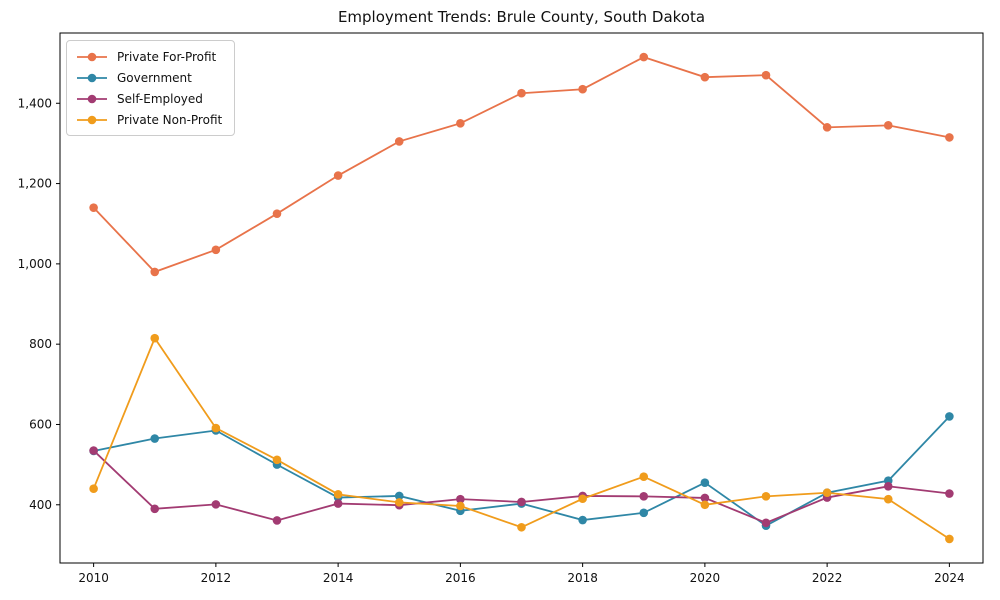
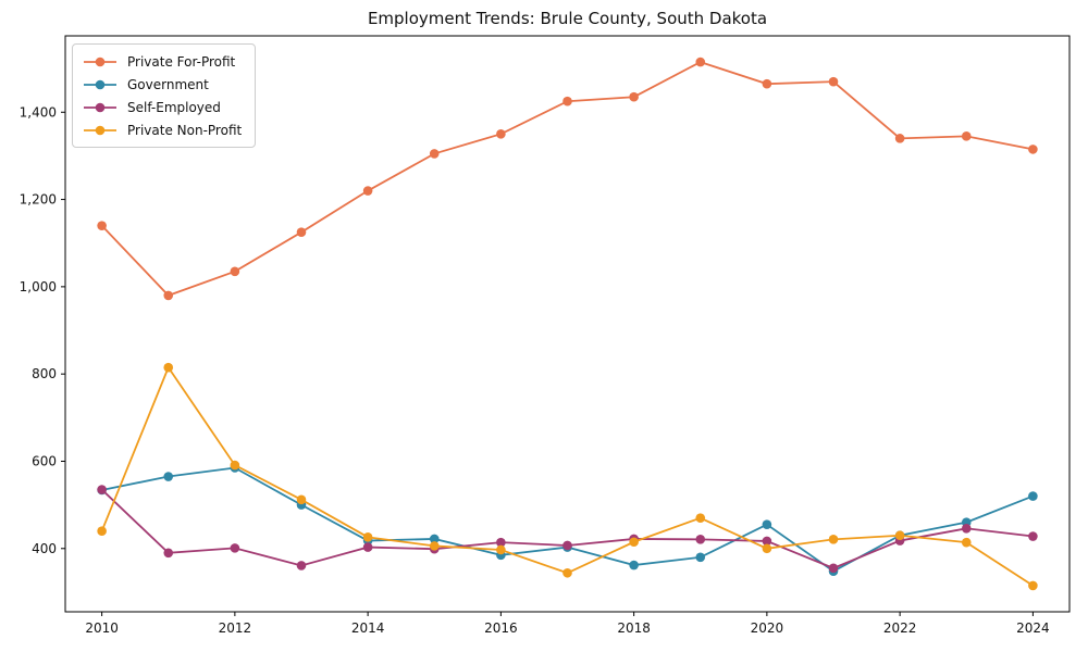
Government/2024: 620 -> 520
